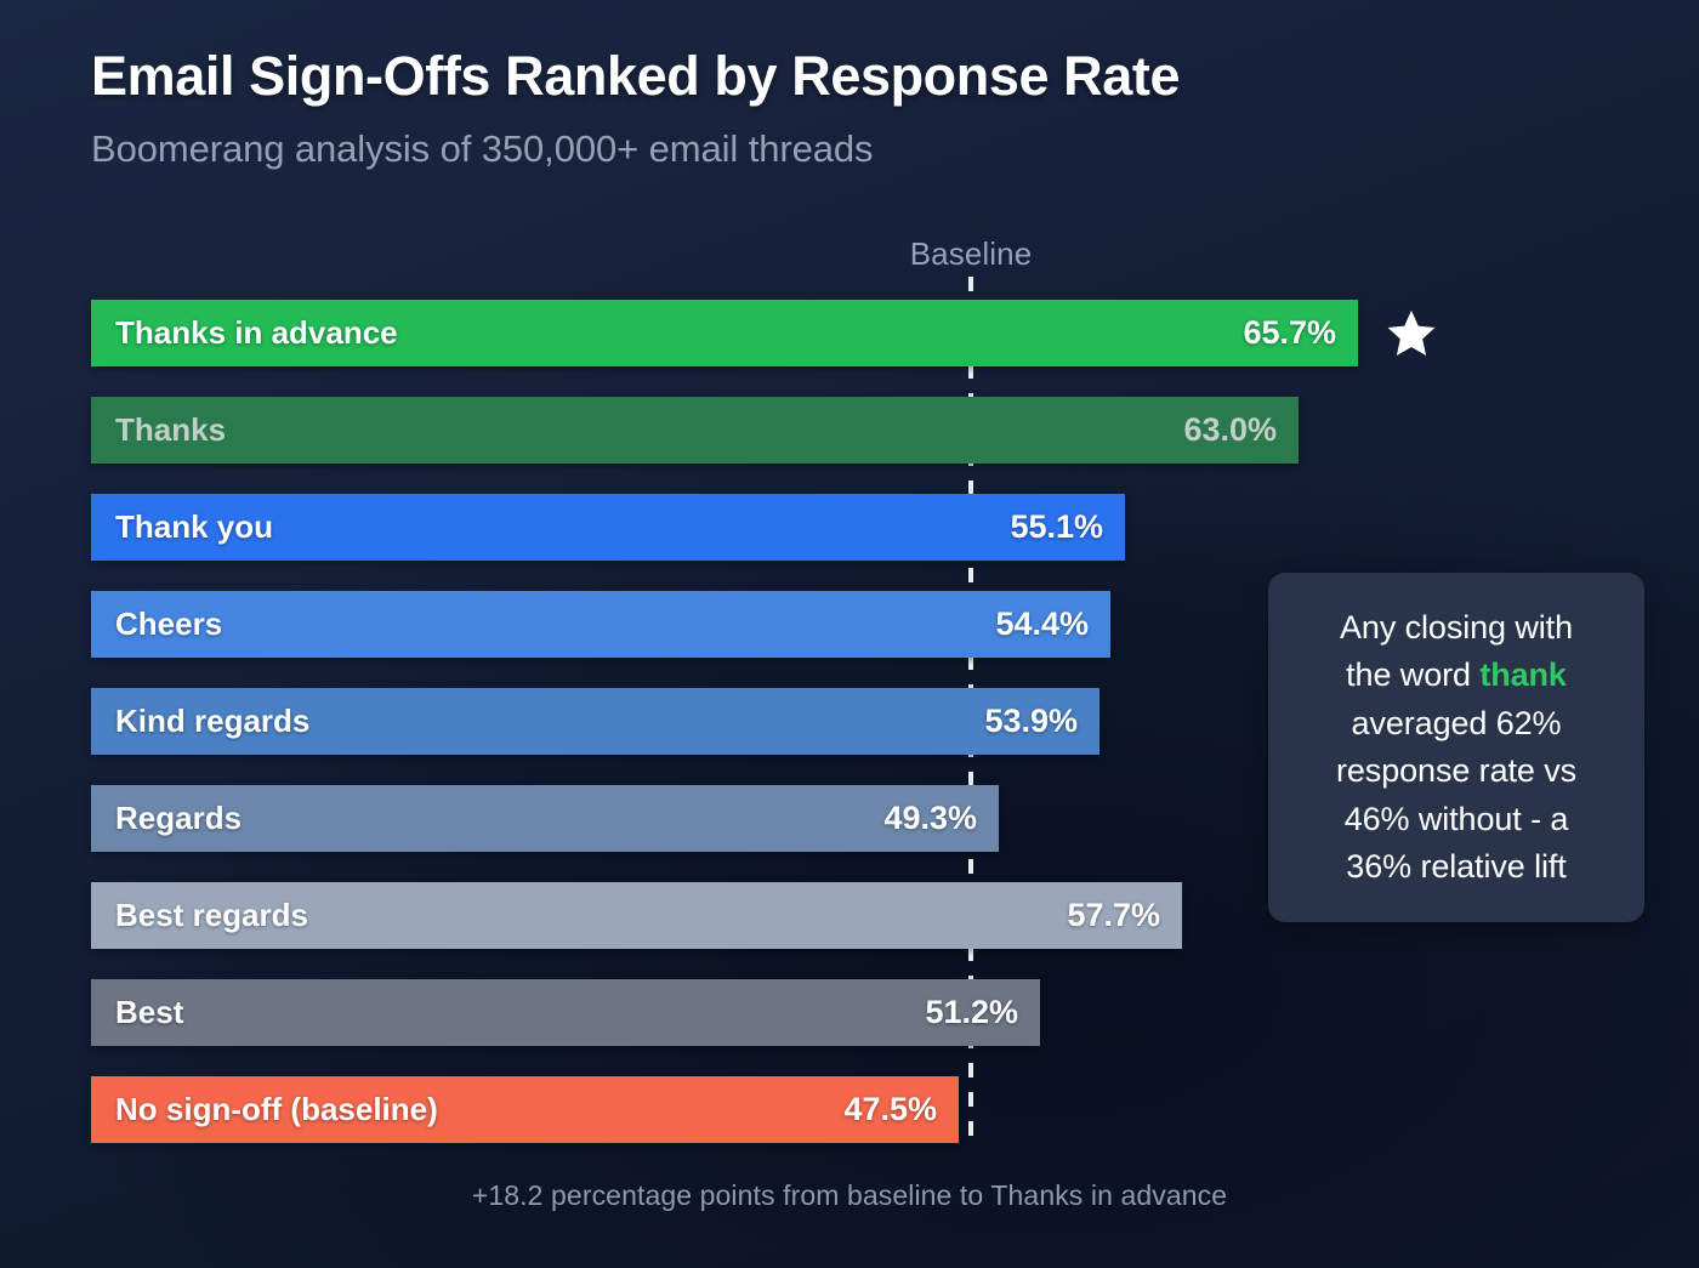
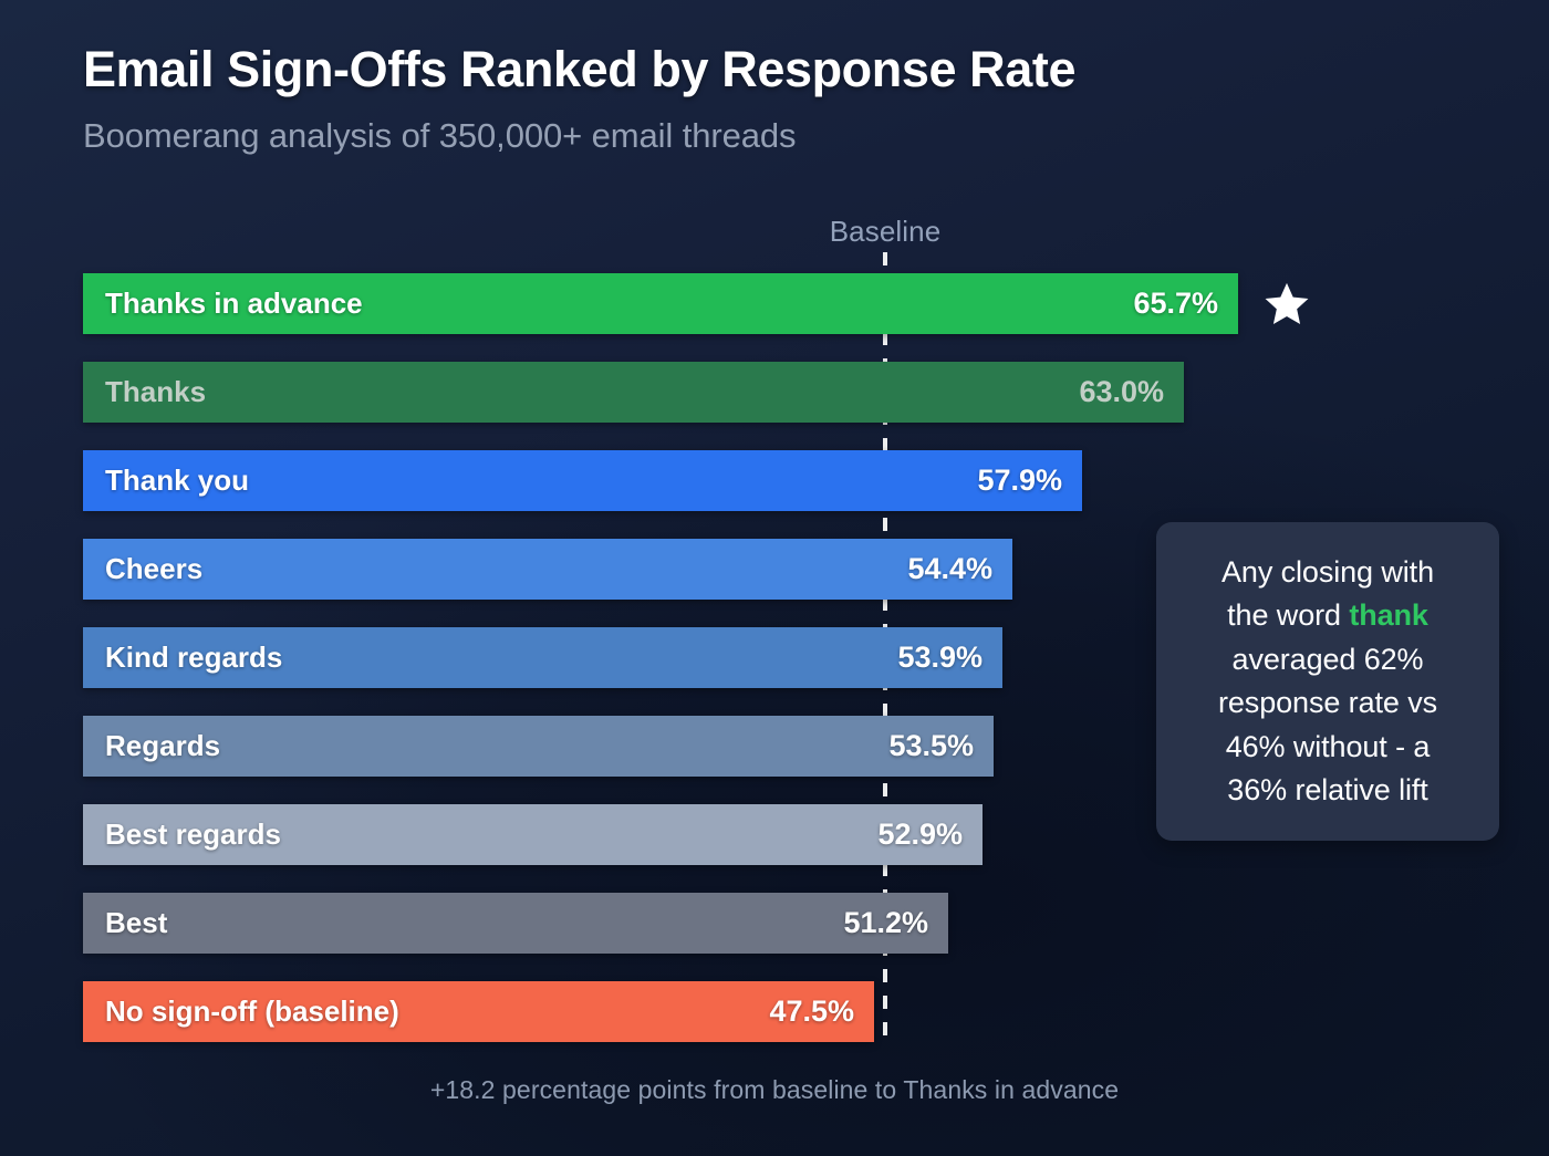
Thank you: 55.1% -> 57.9%
Regards: 49.3% -> 53.5%
Best regards: 57.7% -> 52.9%
